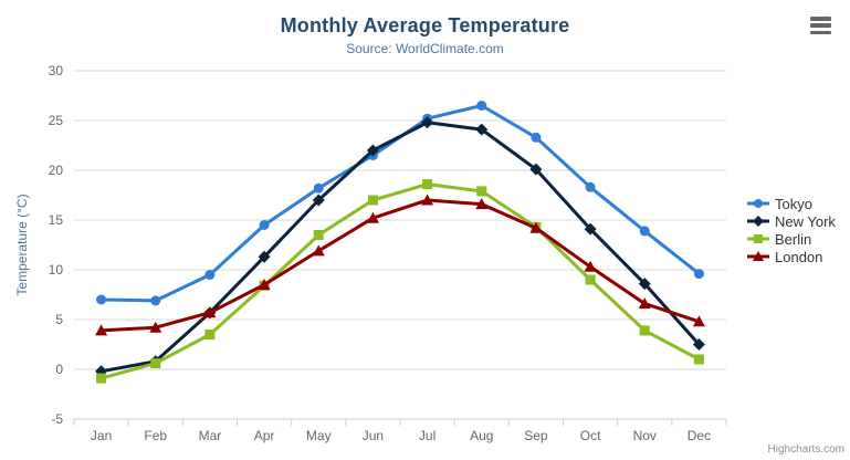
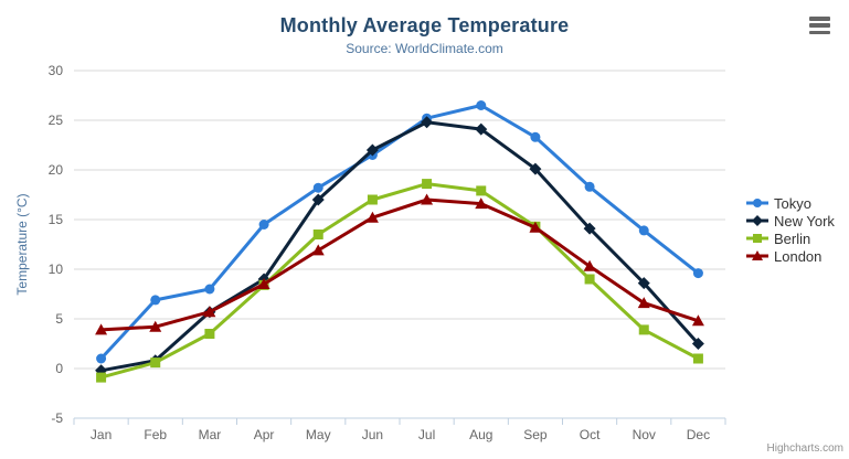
Tokyo/Jan: 7 -> 1
Tokyo/Mar: 10 -> 8
New York/Apr: 11 -> 9
